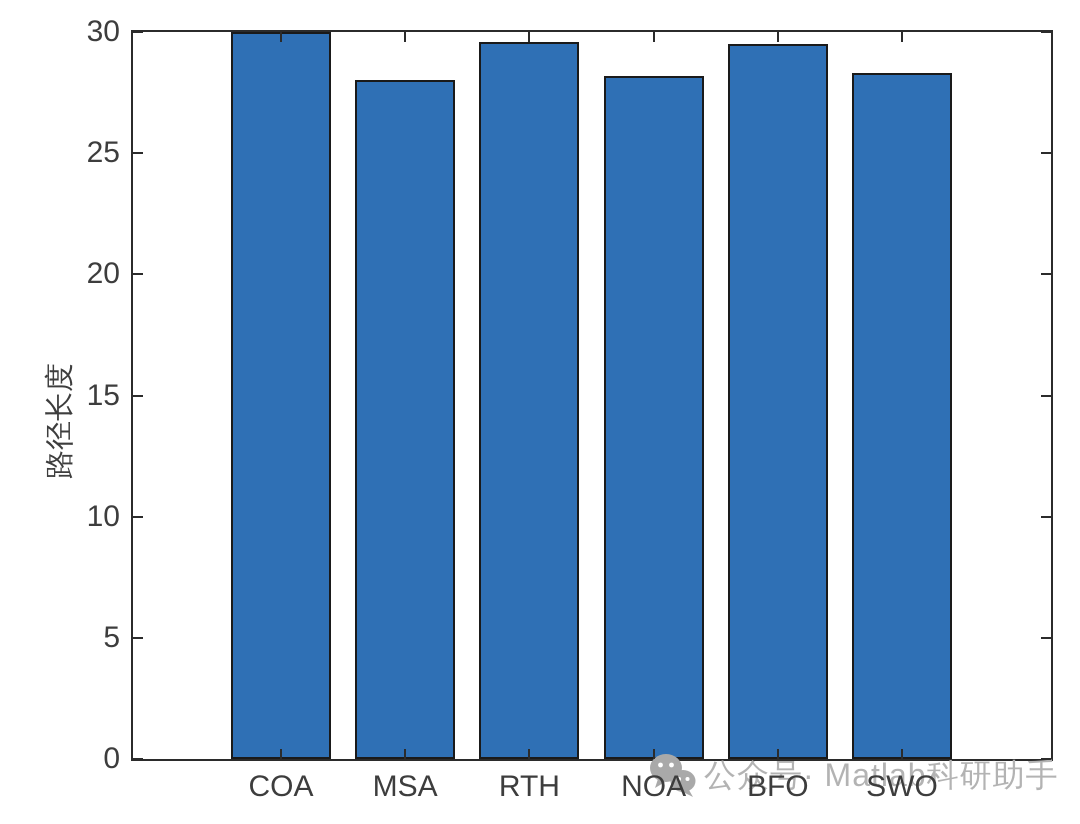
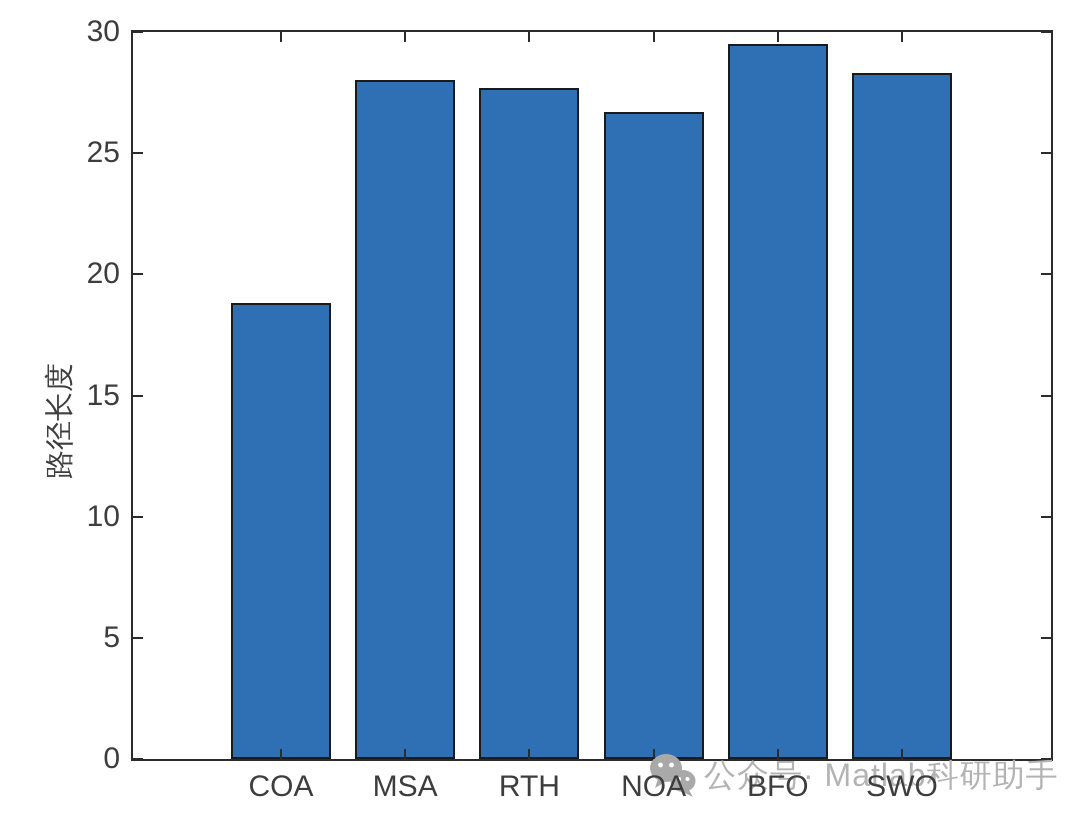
COA: 30.0 -> 18.8
RTH: 29.6 -> 27.7
NOA: 28.2 -> 26.7
